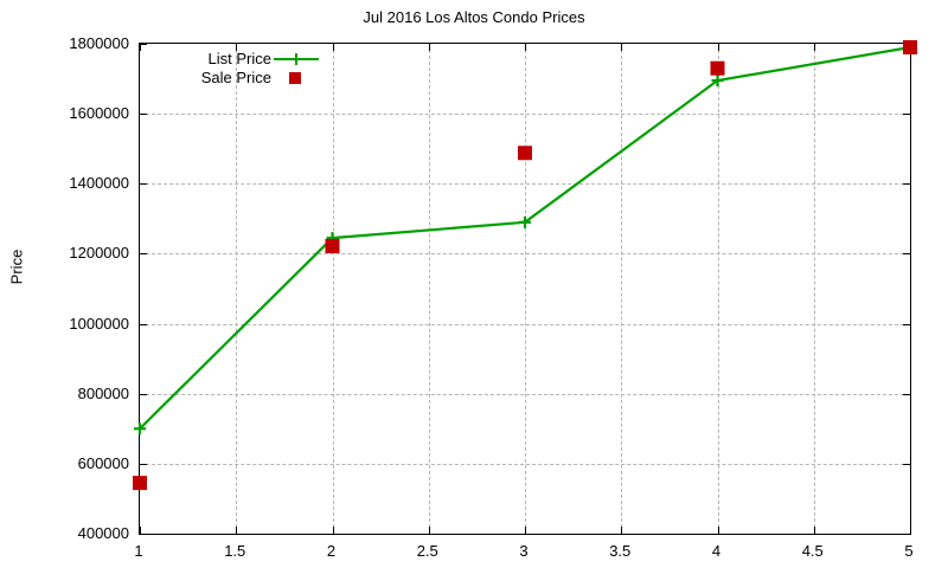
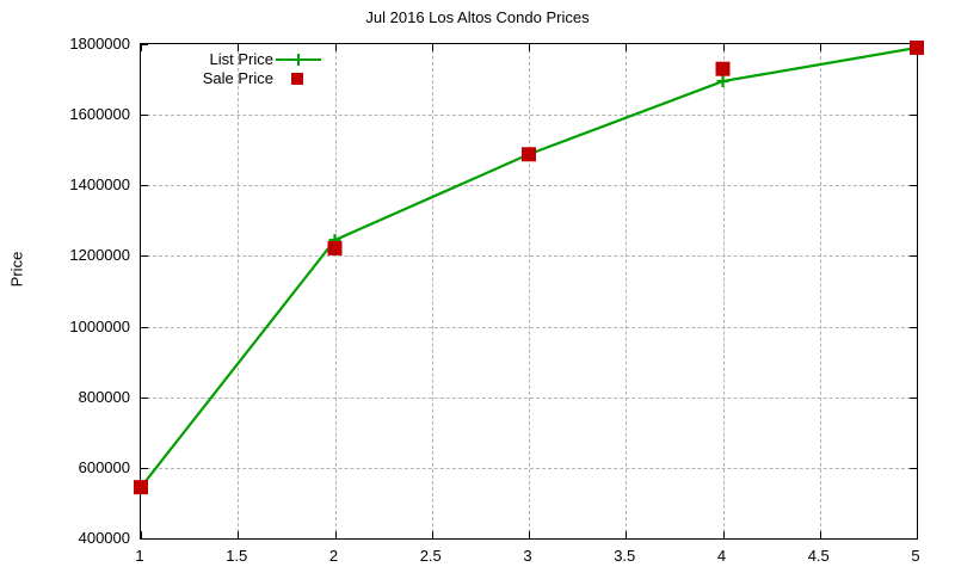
List Price/1: 700000 -> 540000
List Price/3: 1290000 -> 1490000
